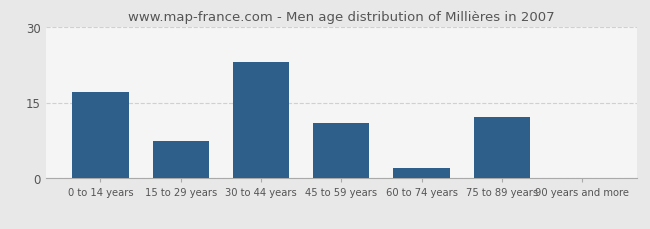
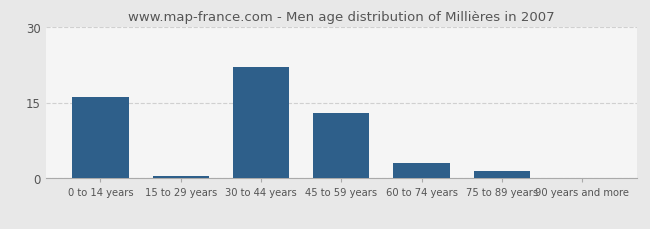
0 to 14 years: 17.0 -> 16.0
15 to 29 years: 7.4 -> 0.5
30 to 44 years: 23.0 -> 22.0
45 to 59 years: 11.0 -> 13.0
60 to 74 years: 2.0 -> 3.0
75 to 89 years: 12.2 -> 1.5
